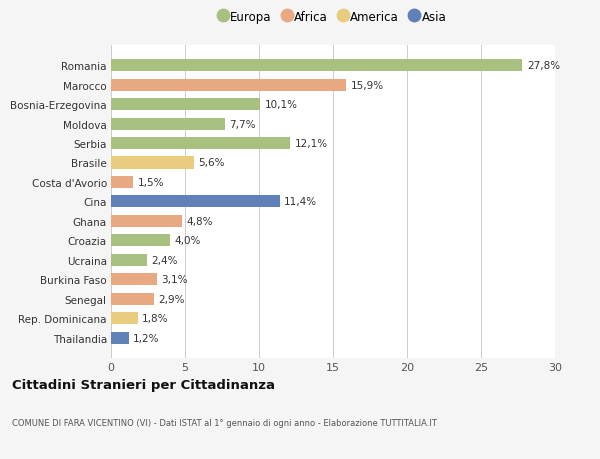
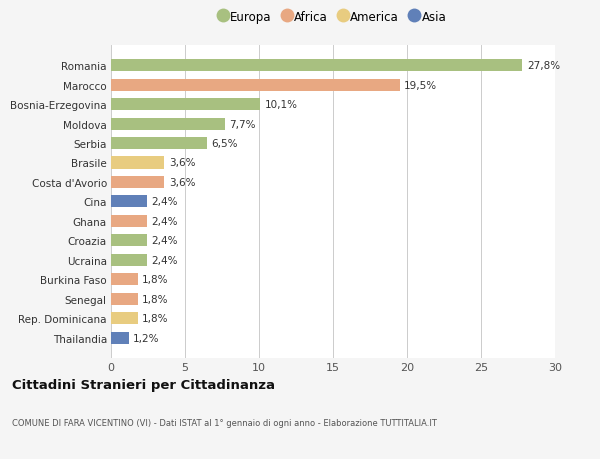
Marocco: 15,9% -> 19,5%
Serbia: 12,1% -> 6,5%
Brasile: 5,6% -> 3,6%
Costa d'Avorio: 1,5% -> 3,6%
Cina: 11,4% -> 2,4%
Ghana: 4,8% -> 2,4%
Croazia: 4,0% -> 2,4%
Burkina Faso: 3,1% -> 1,8%
Senegal: 2,9% -> 1,8%
